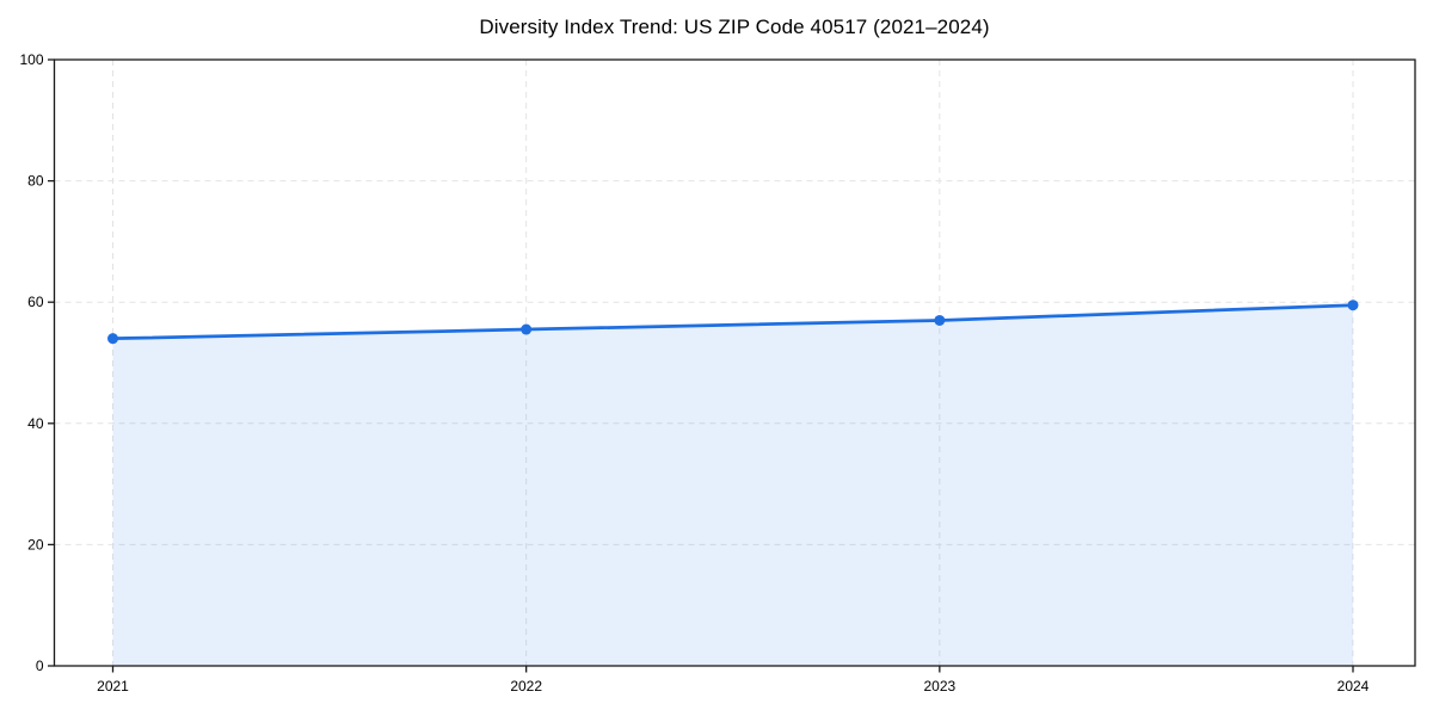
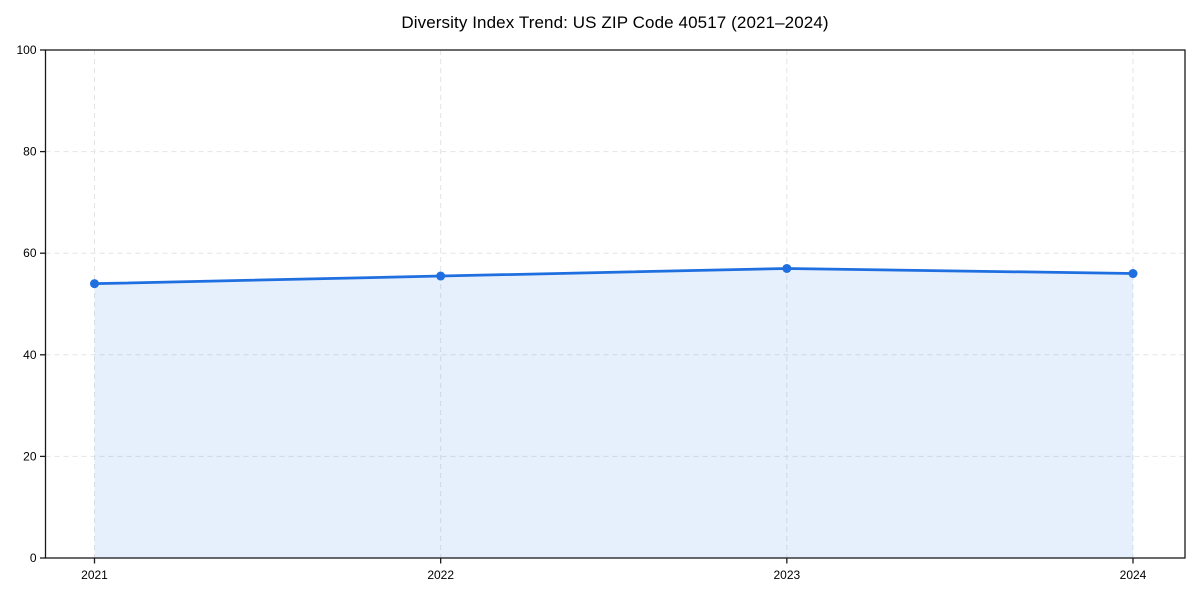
2024: 60 -> 56
